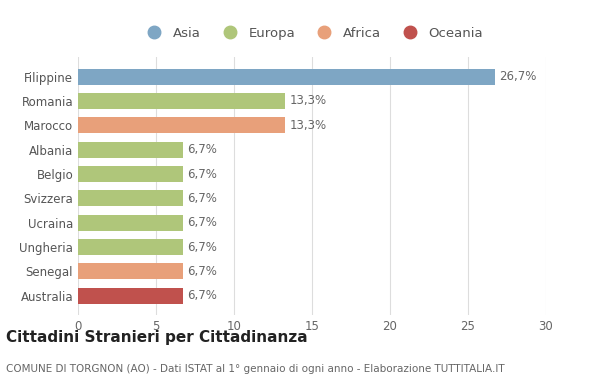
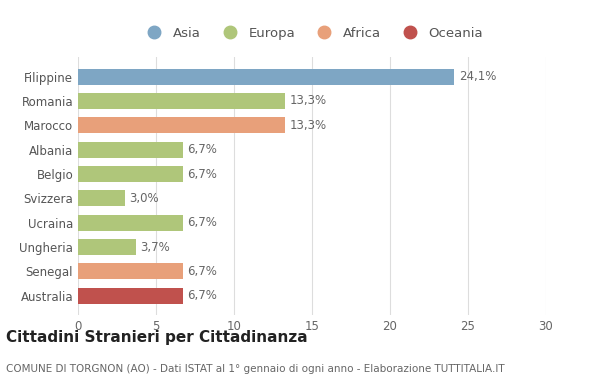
Filippine: 26,7% -> 24,1%
Svizzera: 6,7% -> 3,0%
Ungheria: 6,7% -> 3,7%
